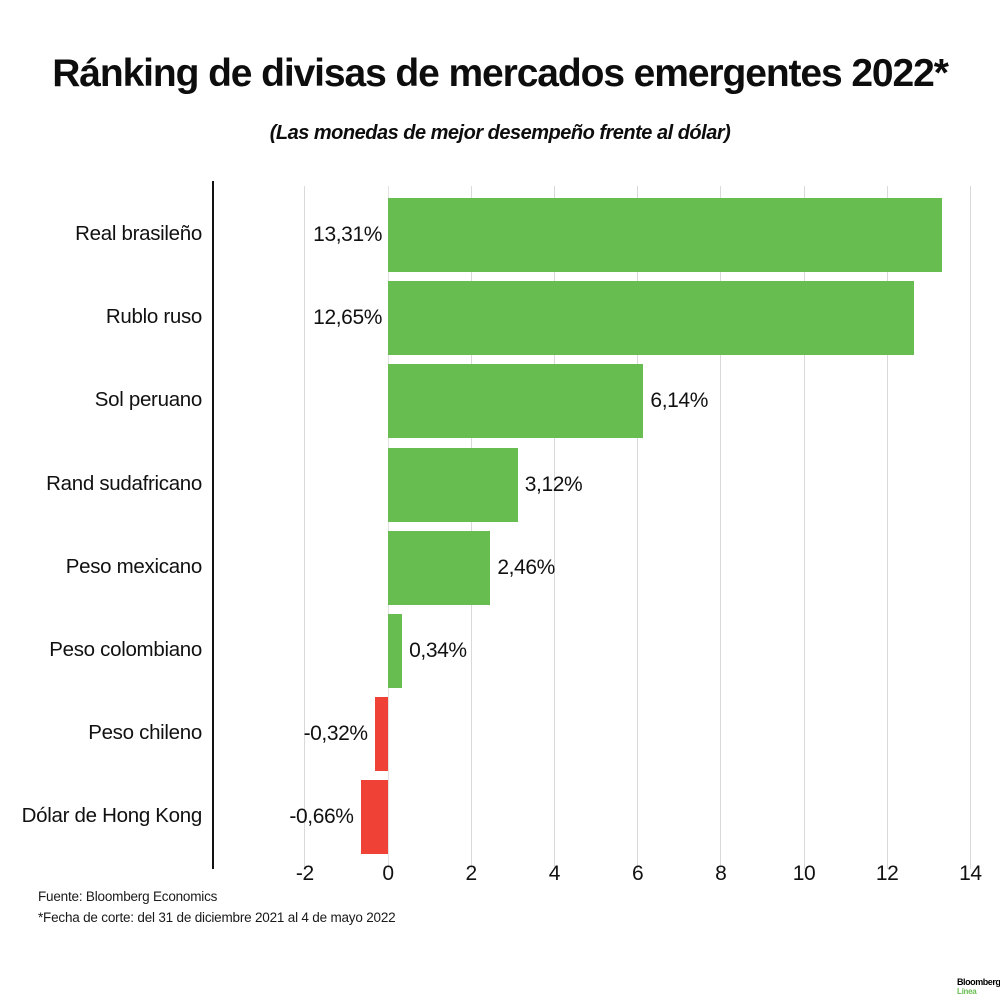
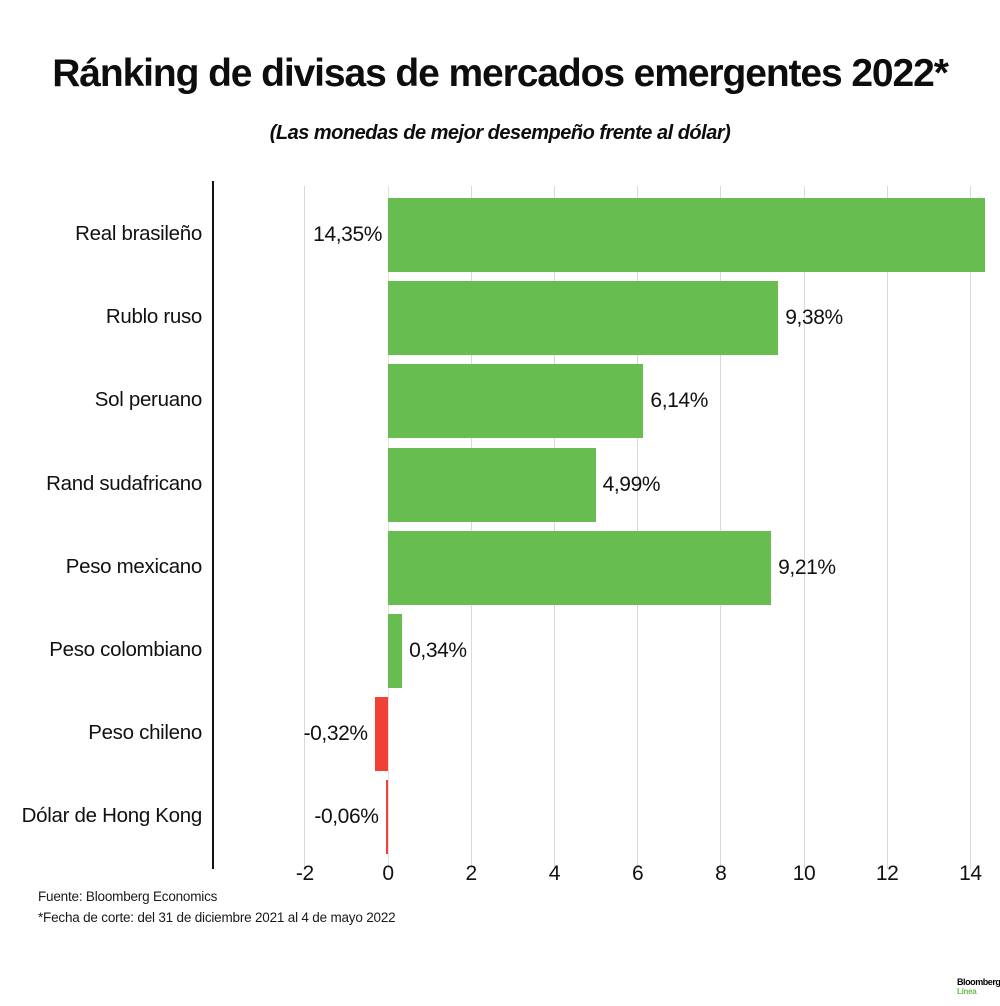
Real brasileño: 13,31% -> 14,35%
Rublo ruso: 12,65% -> 9,38%
Rand sudafricano: 3,12% -> 4,99%
Peso mexicano: 2,46% -> 9,21%
Dólar de Hong Kong: -0,66% -> -0,06%
